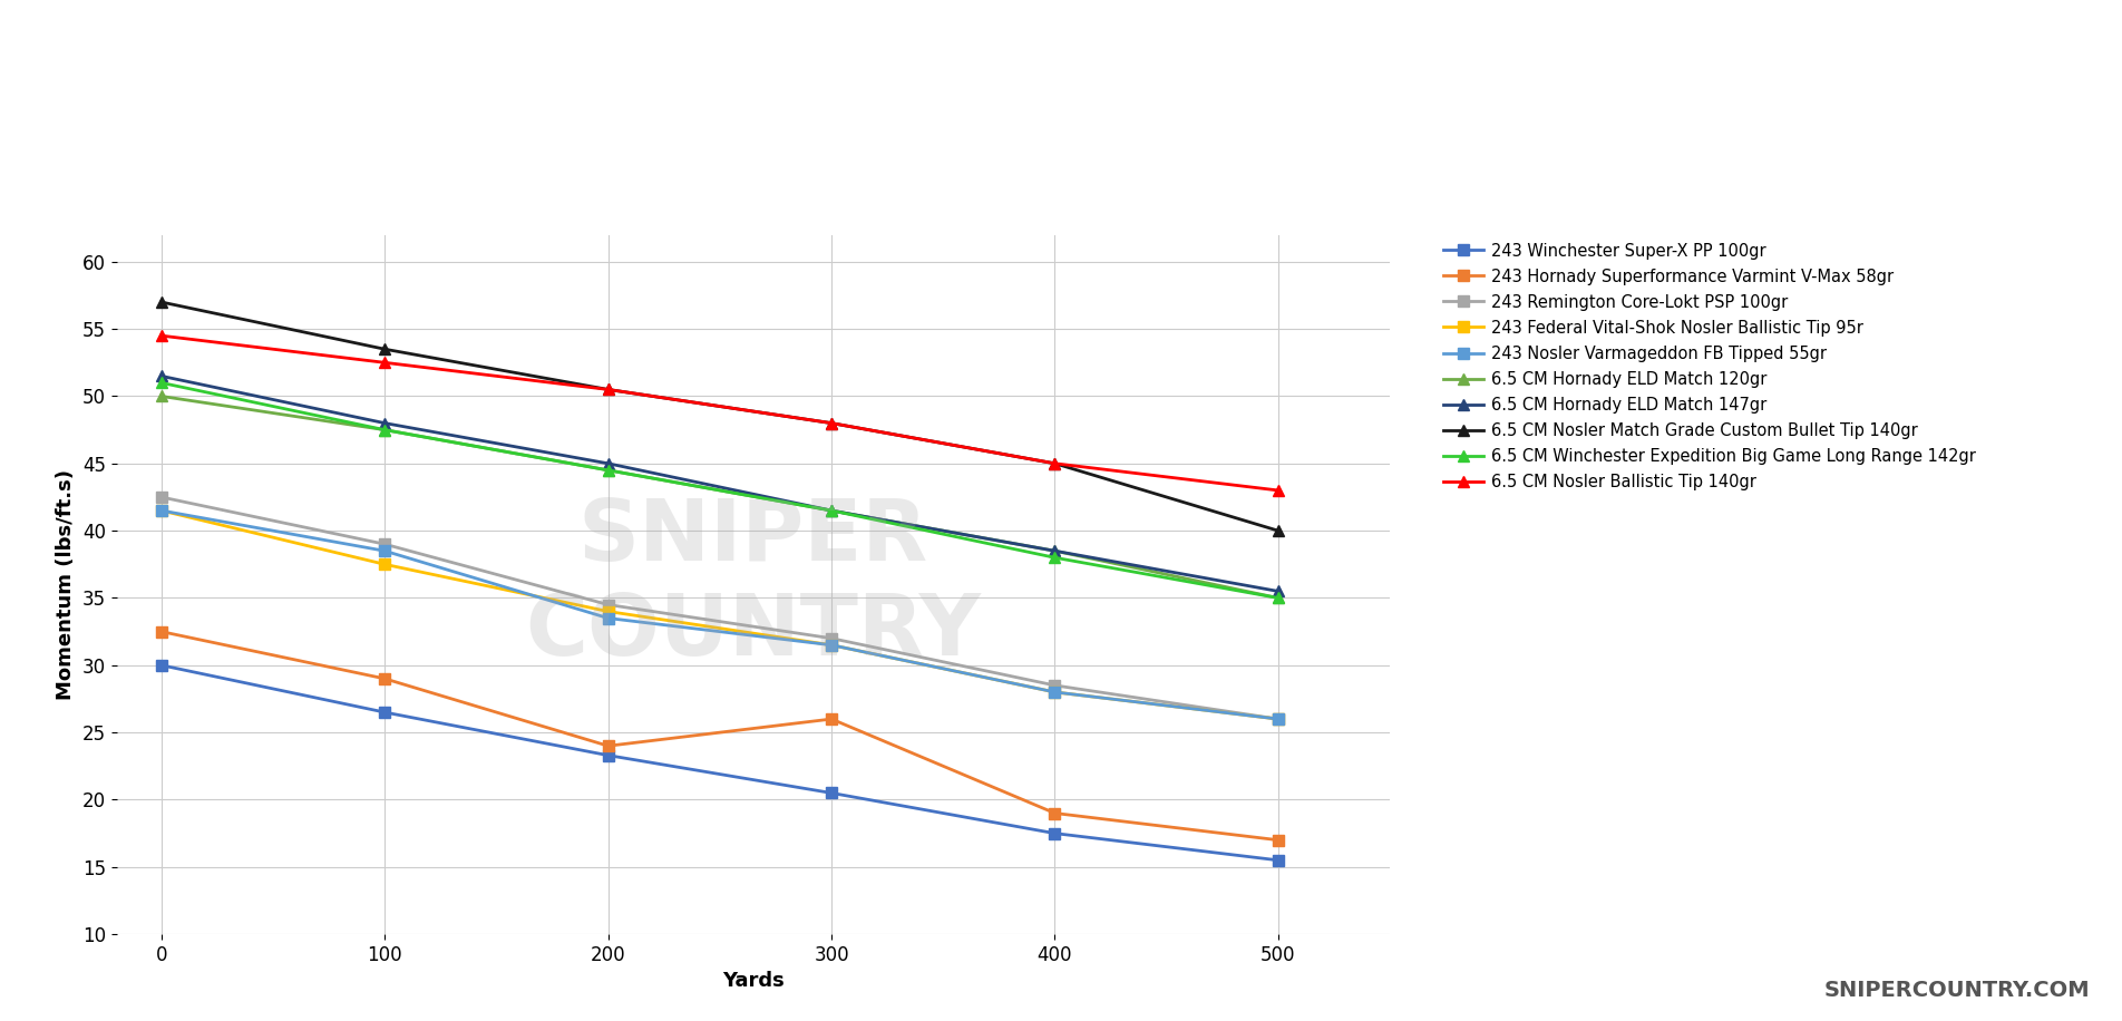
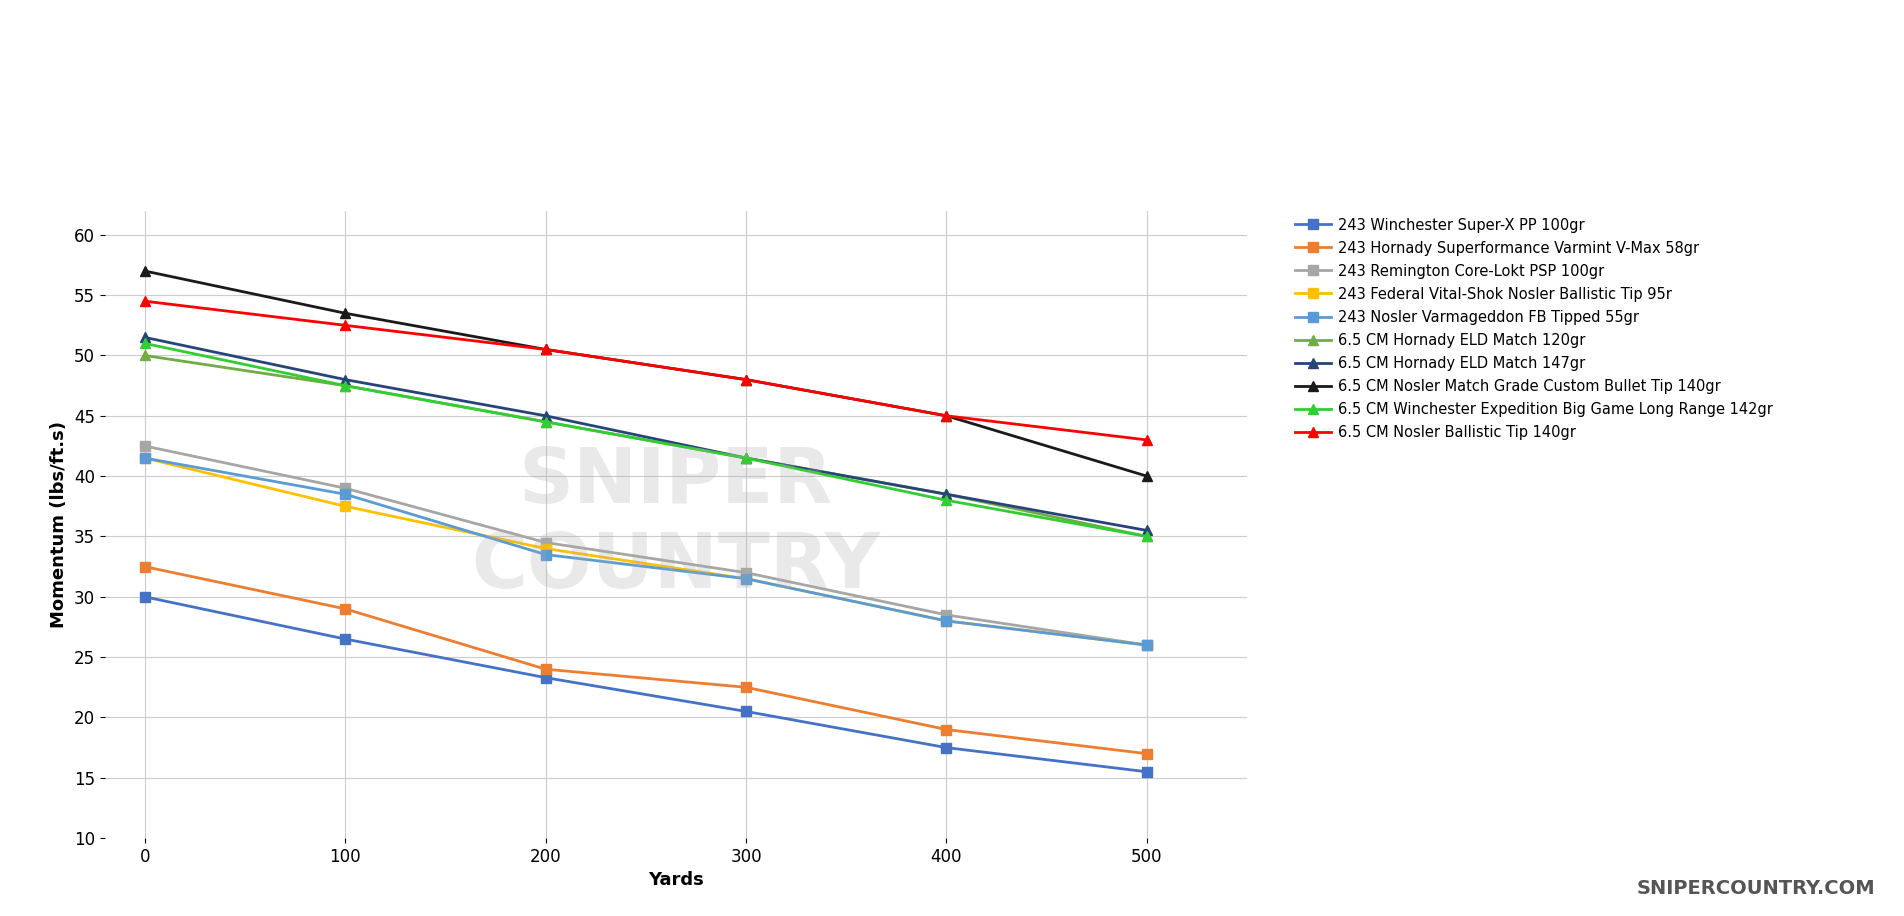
243 Hornady Superformance Varmint V-Max 58gr/300: 26.0 -> 22.5
